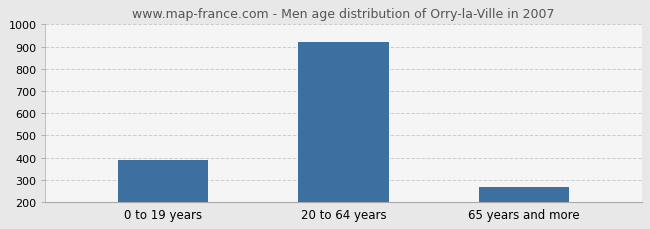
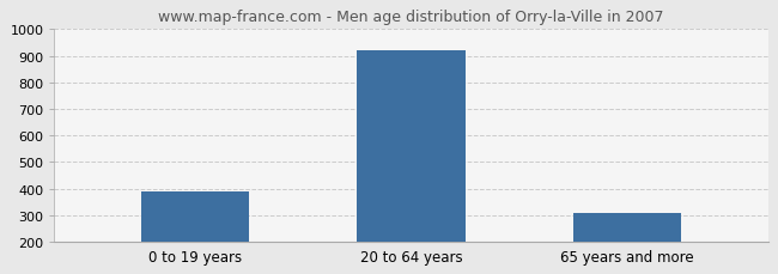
65 years and more: 270 -> 310
